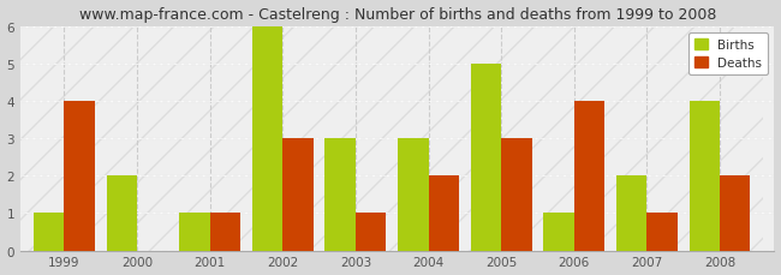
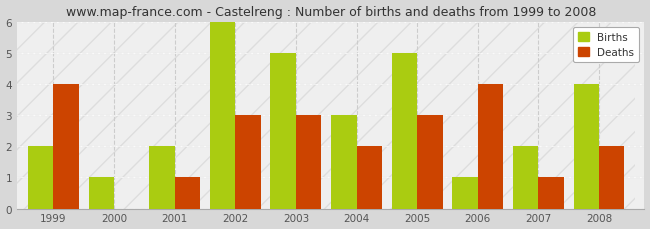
Births/1999: 1 -> 2
Births/2000: 2 -> 1
Births/2001: 1 -> 2
Births/2003: 3 -> 5
Deaths/2003: 1 -> 3
